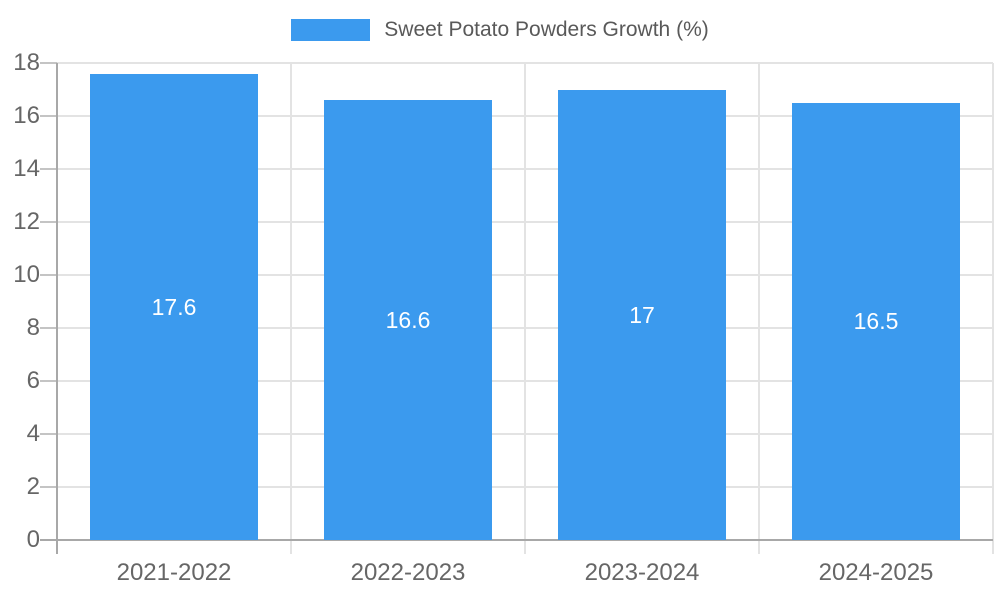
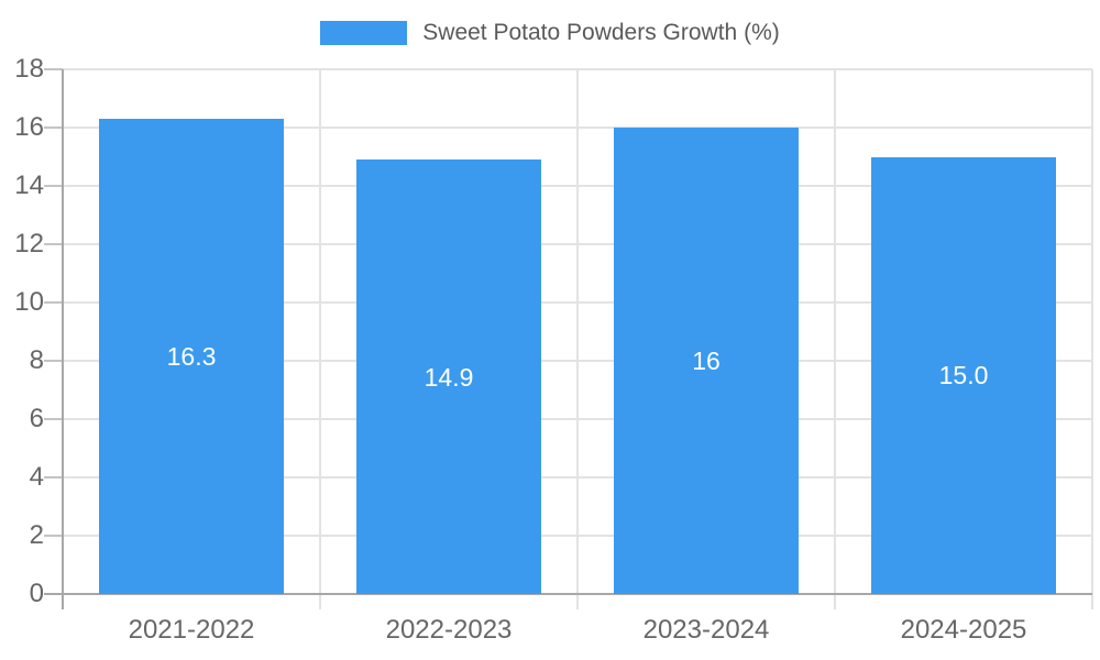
2021-2022: 17.6 -> 16.3
2022-2023: 16.6 -> 14.9
2023-2024: 17 -> 16
2024-2025: 16.5 -> 15.0
